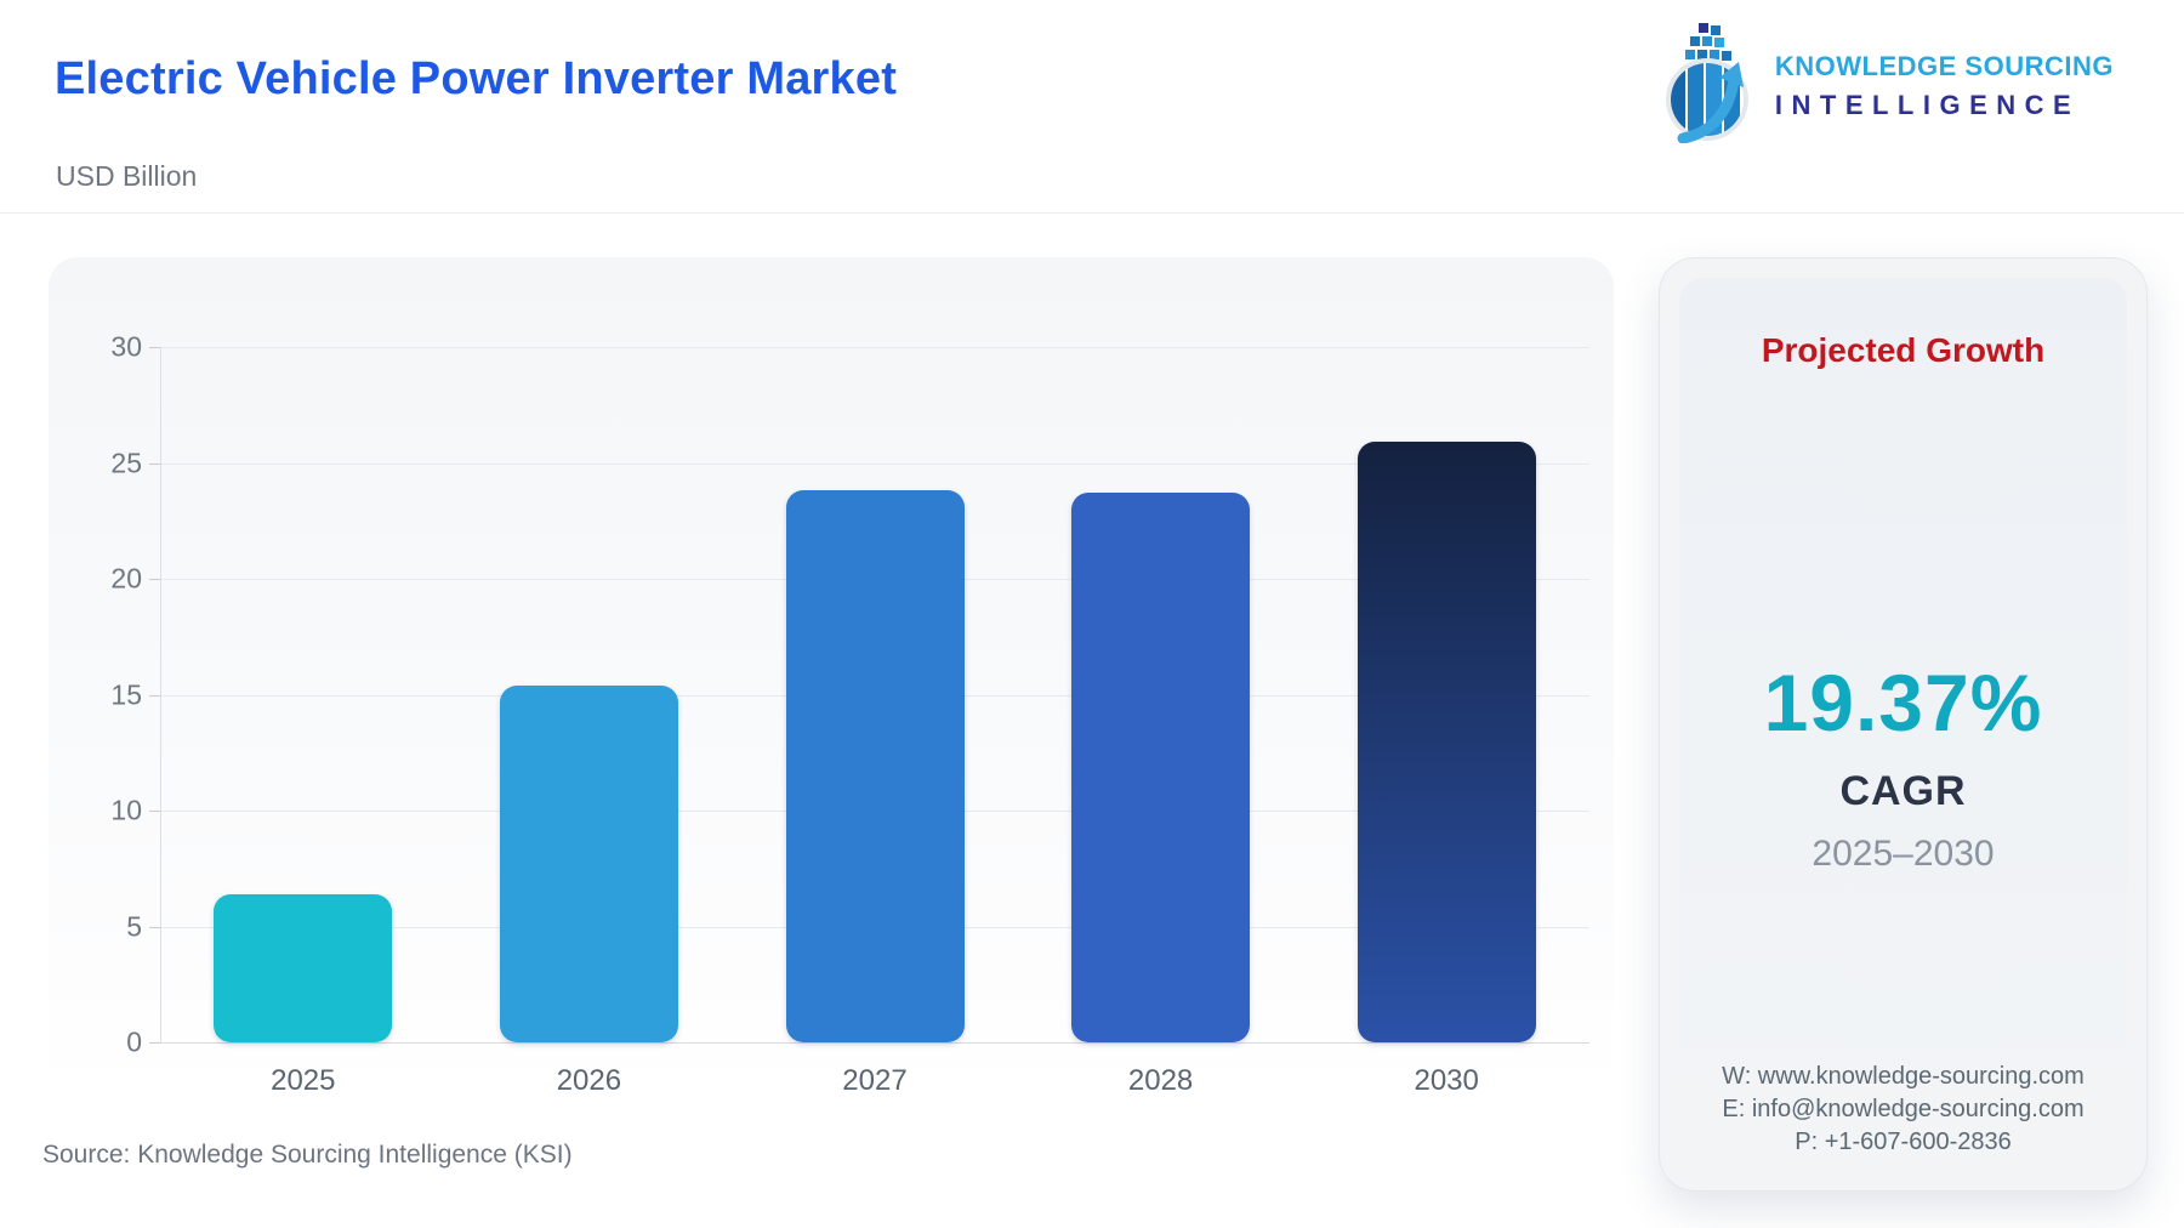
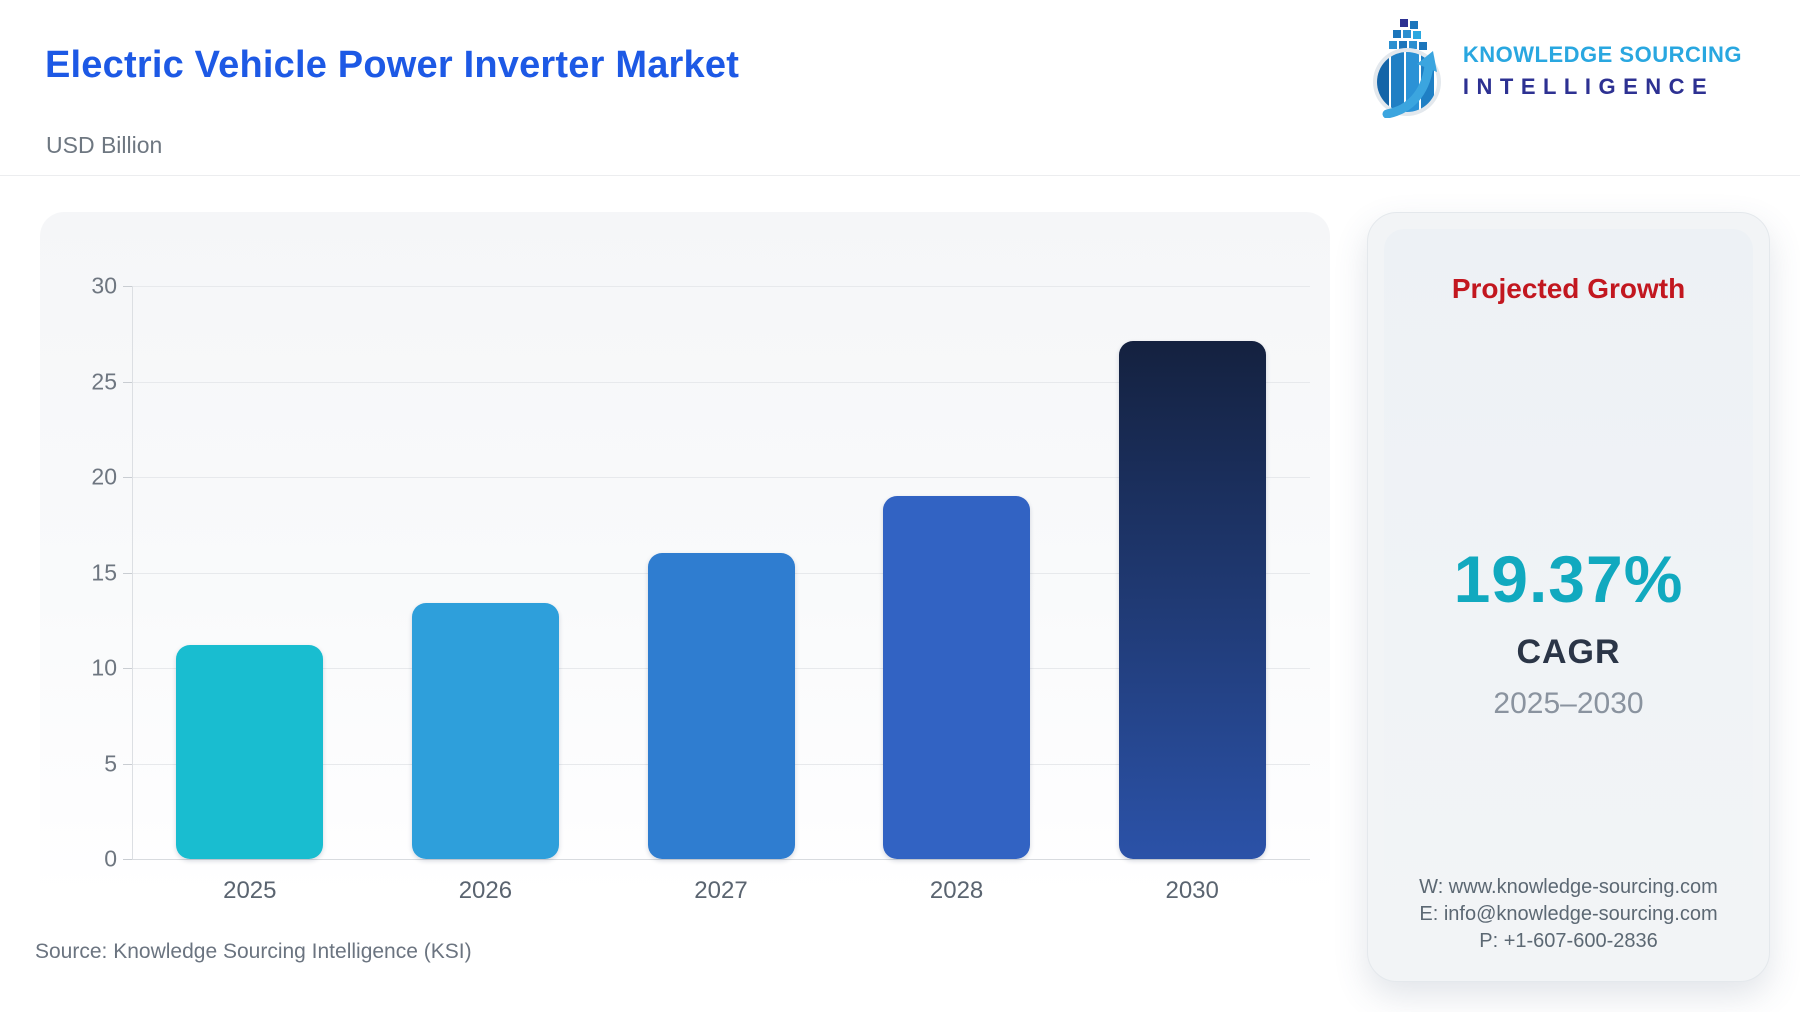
2025: 6.4 -> 11.2
2026: 15.4 -> 13.4
2027: 23.8 -> 16.0
2028: 23.7 -> 19.0
2030: 25.9 -> 27.1
